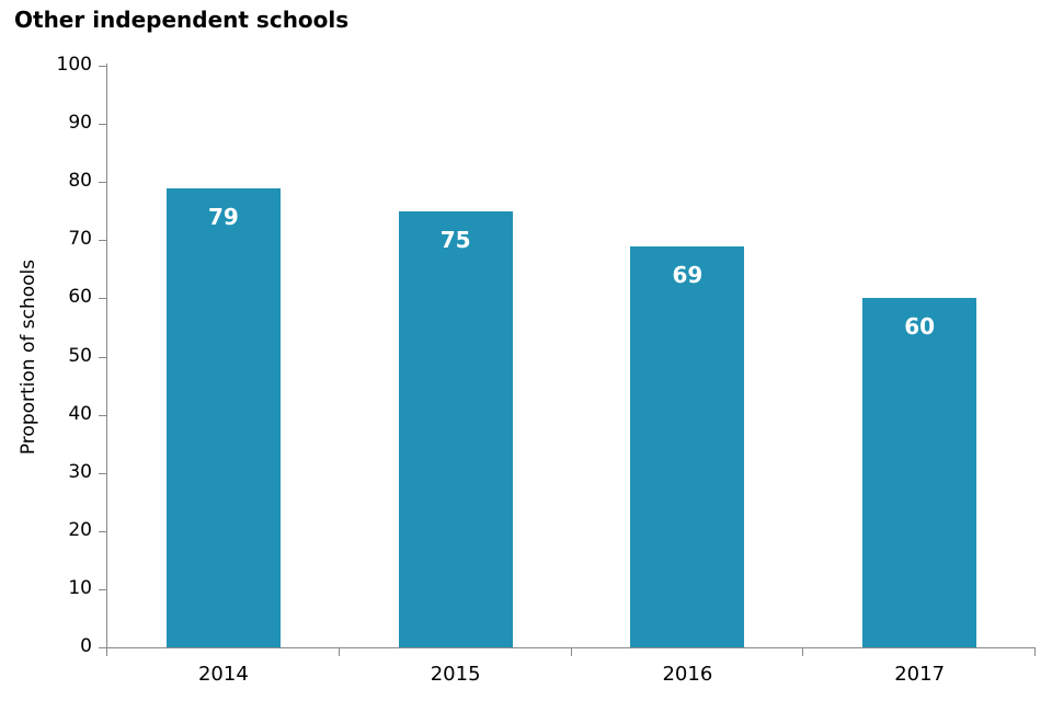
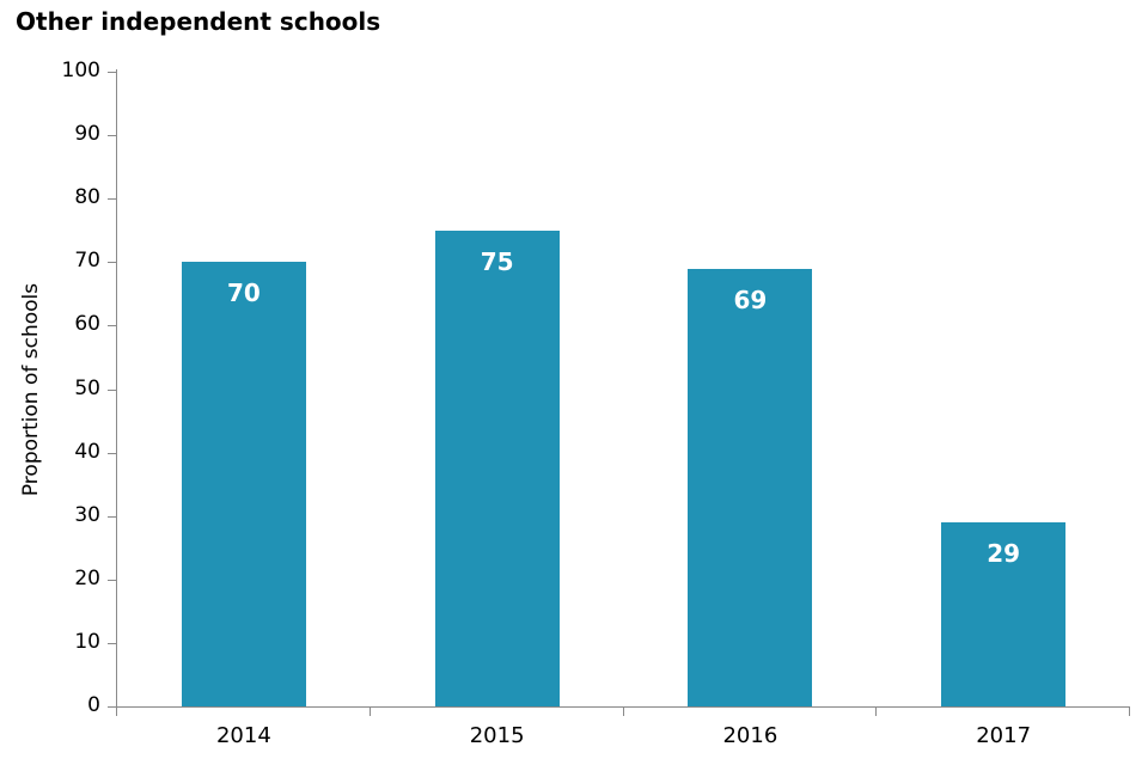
2014: 79 -> 70
2017: 60 -> 29
